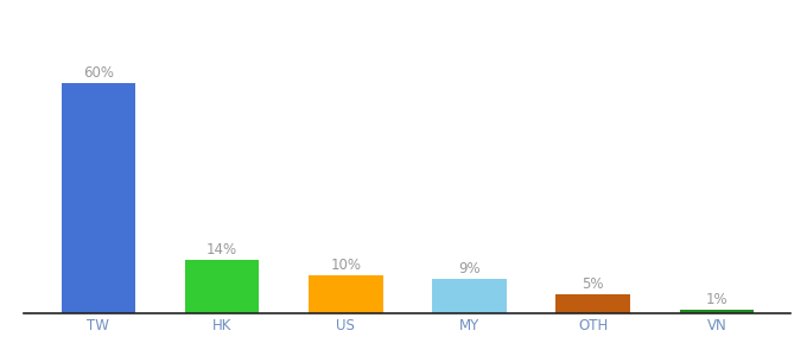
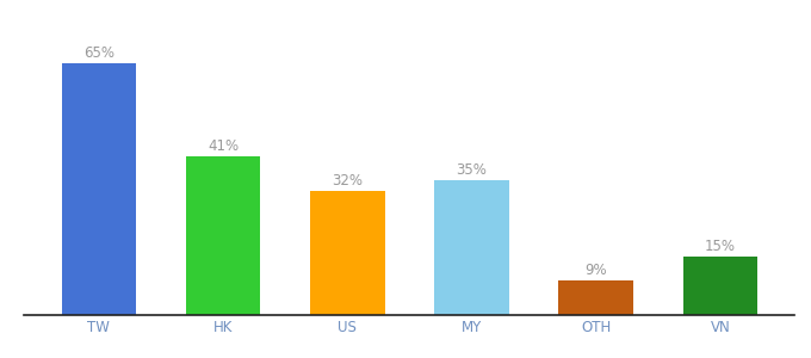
TW: 60% -> 65%
HK: 14% -> 41%
US: 10% -> 32%
MY: 9% -> 35%
OTH: 5% -> 9%
VN: 1% -> 15%
